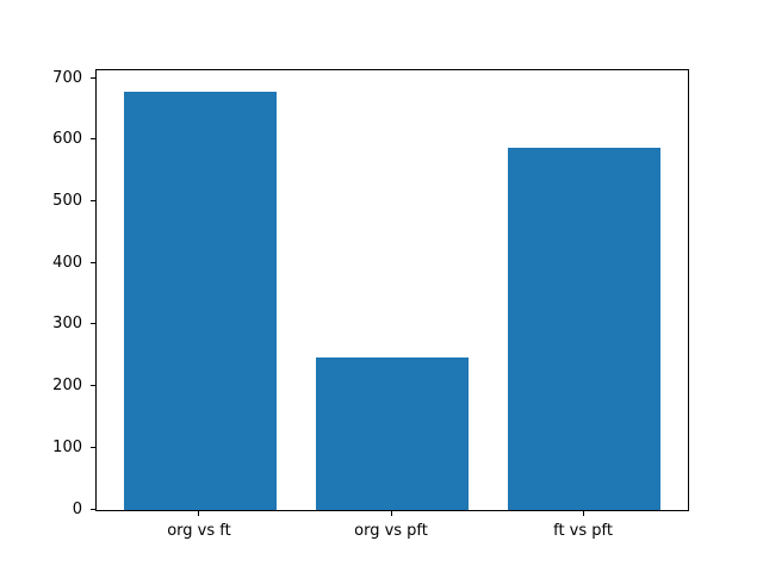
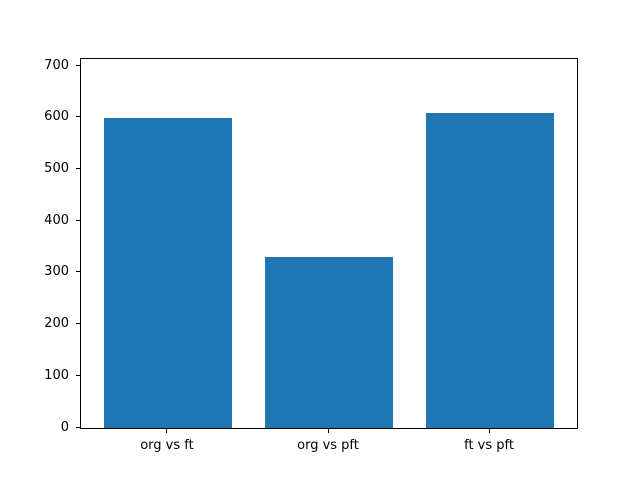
org vs ft: 680 -> 600
org vs pft: 250 -> 330
ft vs pft: 590 -> 610
